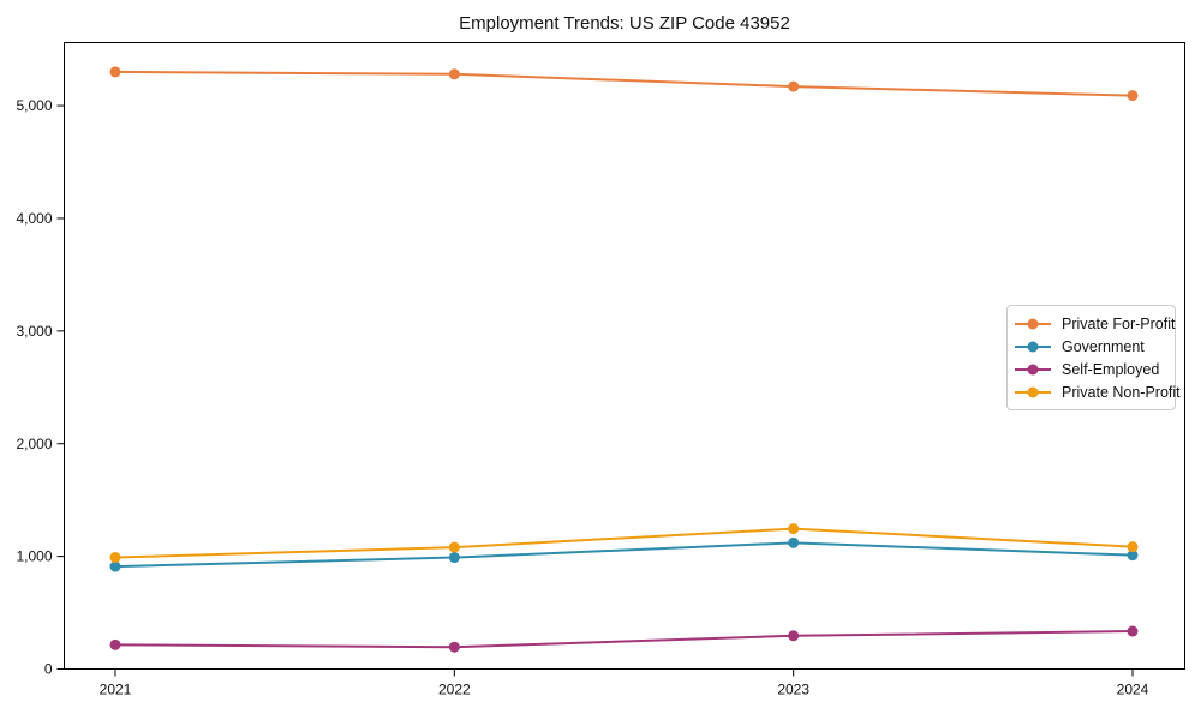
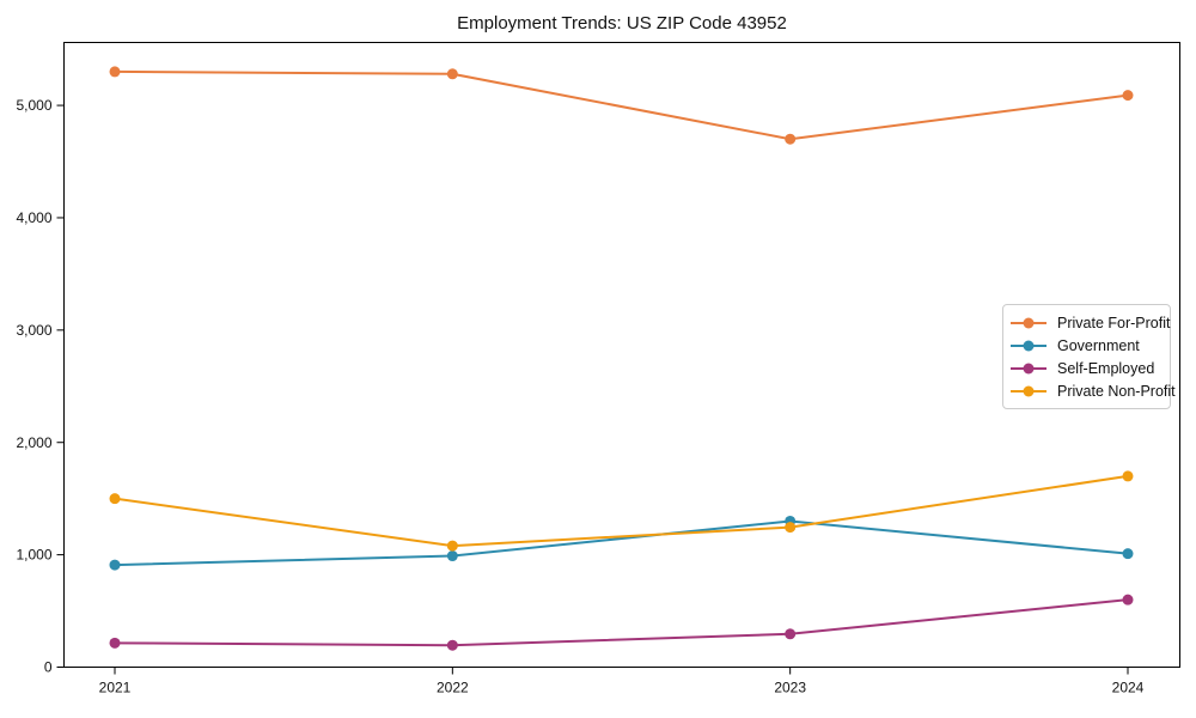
Private Non-Profit/2021: 1000 -> 1500
Private For-Profit/2023: 5200 -> 4700
Government/2023: 1100 -> 1300
Self-Employed/2024: 300 -> 600
Private Non-Profit/2024: 1100 -> 1700
